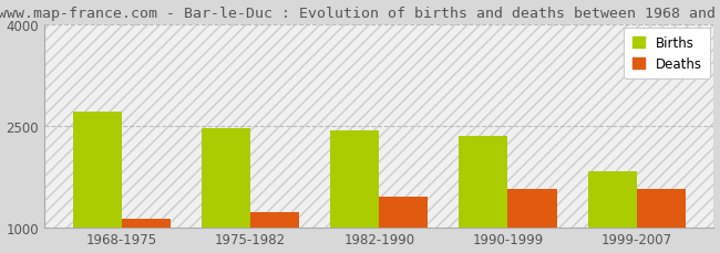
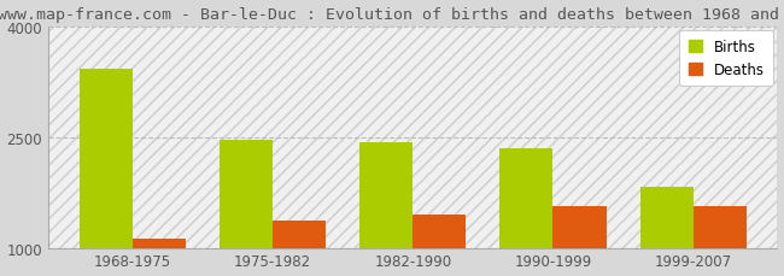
Births/1968-1975: 2700 -> 3420
Deaths/1975-1982: 1220 -> 1360
